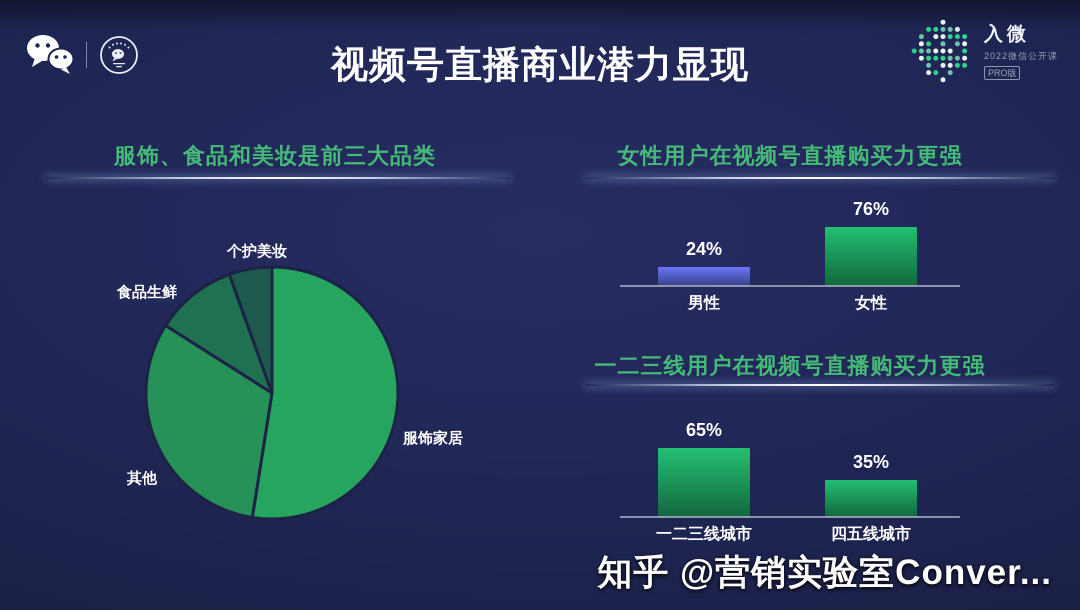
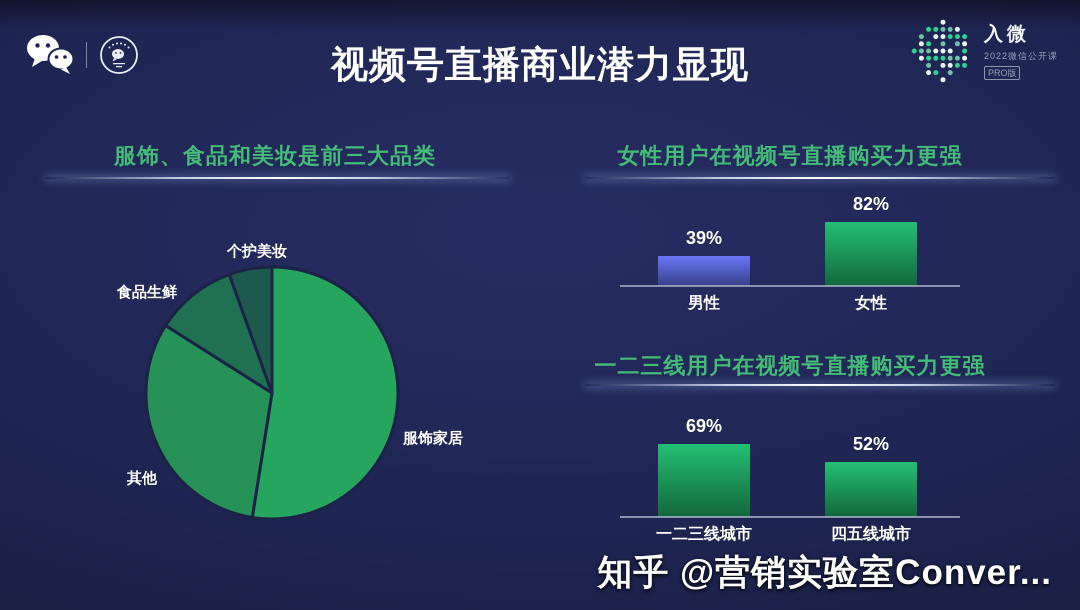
女性用户在视频号直播购买力更强/男性: 24% -> 39%
女性用户在视频号直播购买力更强/女性: 76% -> 82%
一二三线用户在视频号直播购买力更强/一二三线城市: 65% -> 69%
一二三线用户在视频号直播购买力更强/四五线城市: 35% -> 52%
